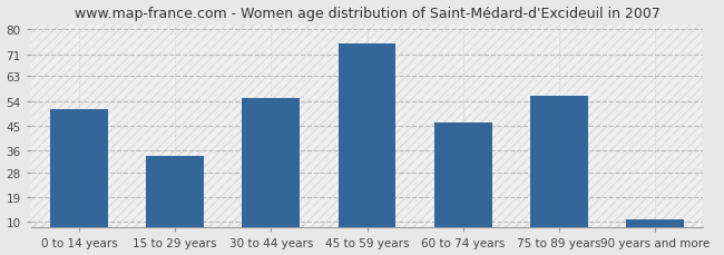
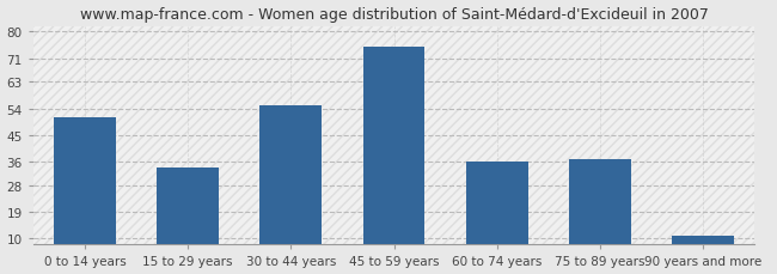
60 to 74 years: 46 -> 36
75 to 89 years: 56 -> 37
